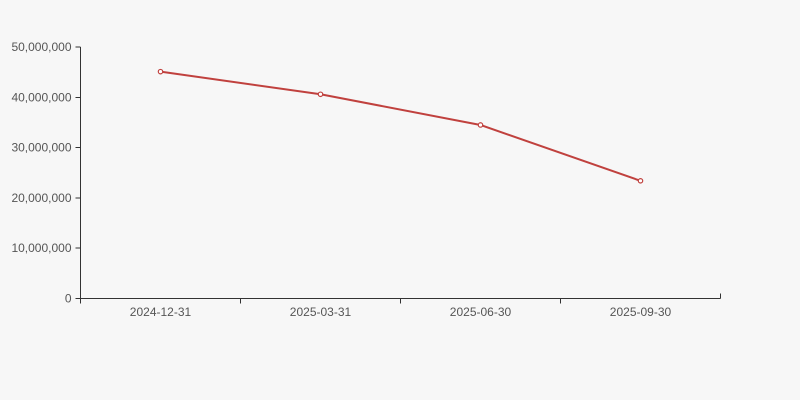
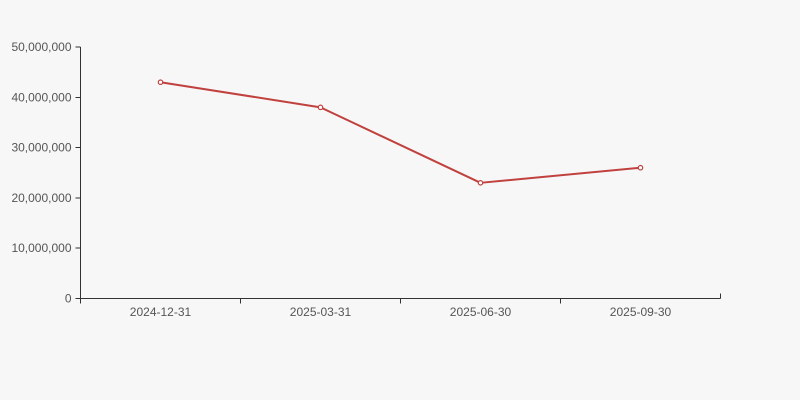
2024-12-31: 45000000 -> 43000000
2025-03-31: 41000000 -> 38000000
2025-06-30: 34000000 -> 23000000
2025-09-30: 23000000 -> 26000000
